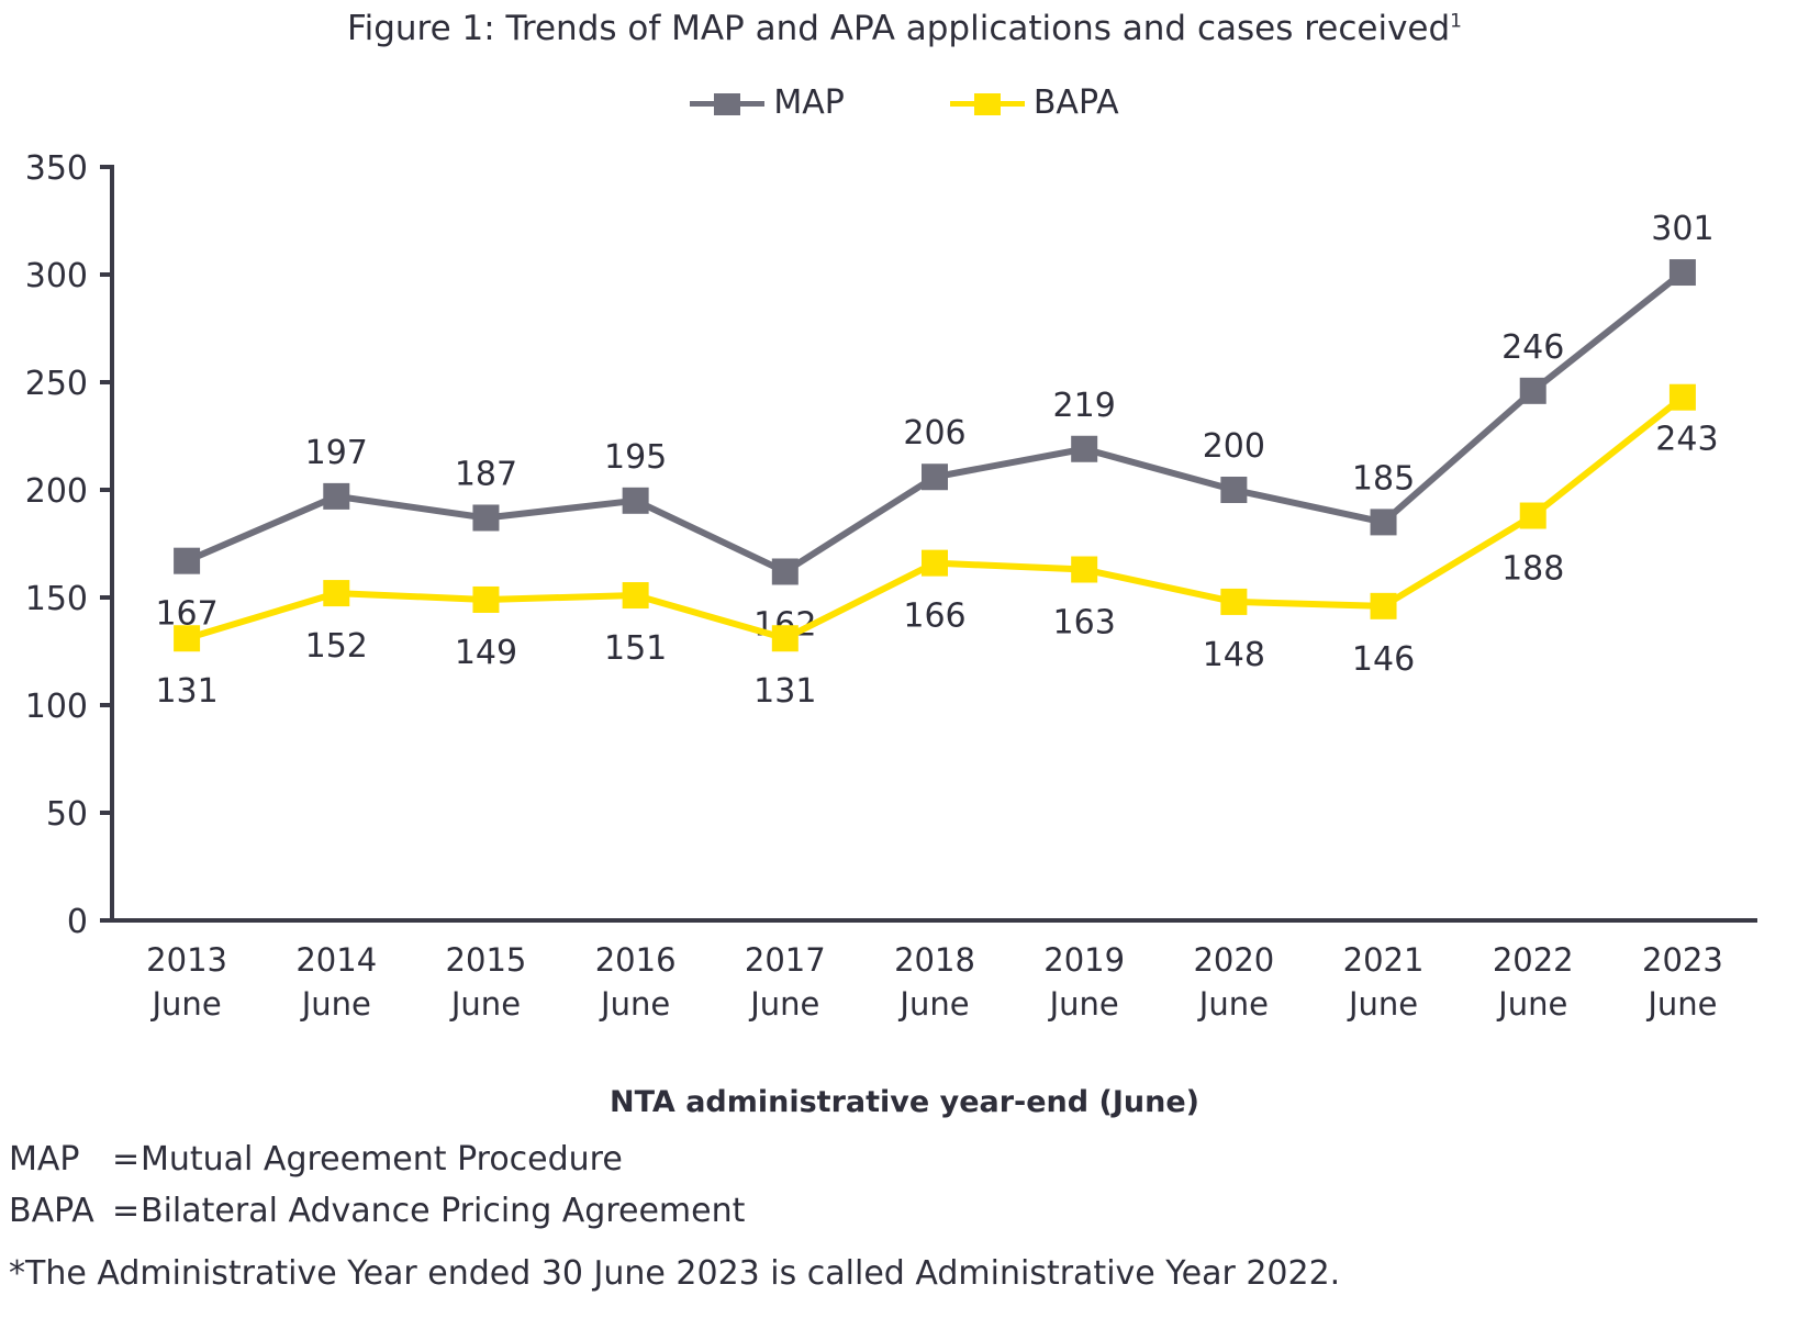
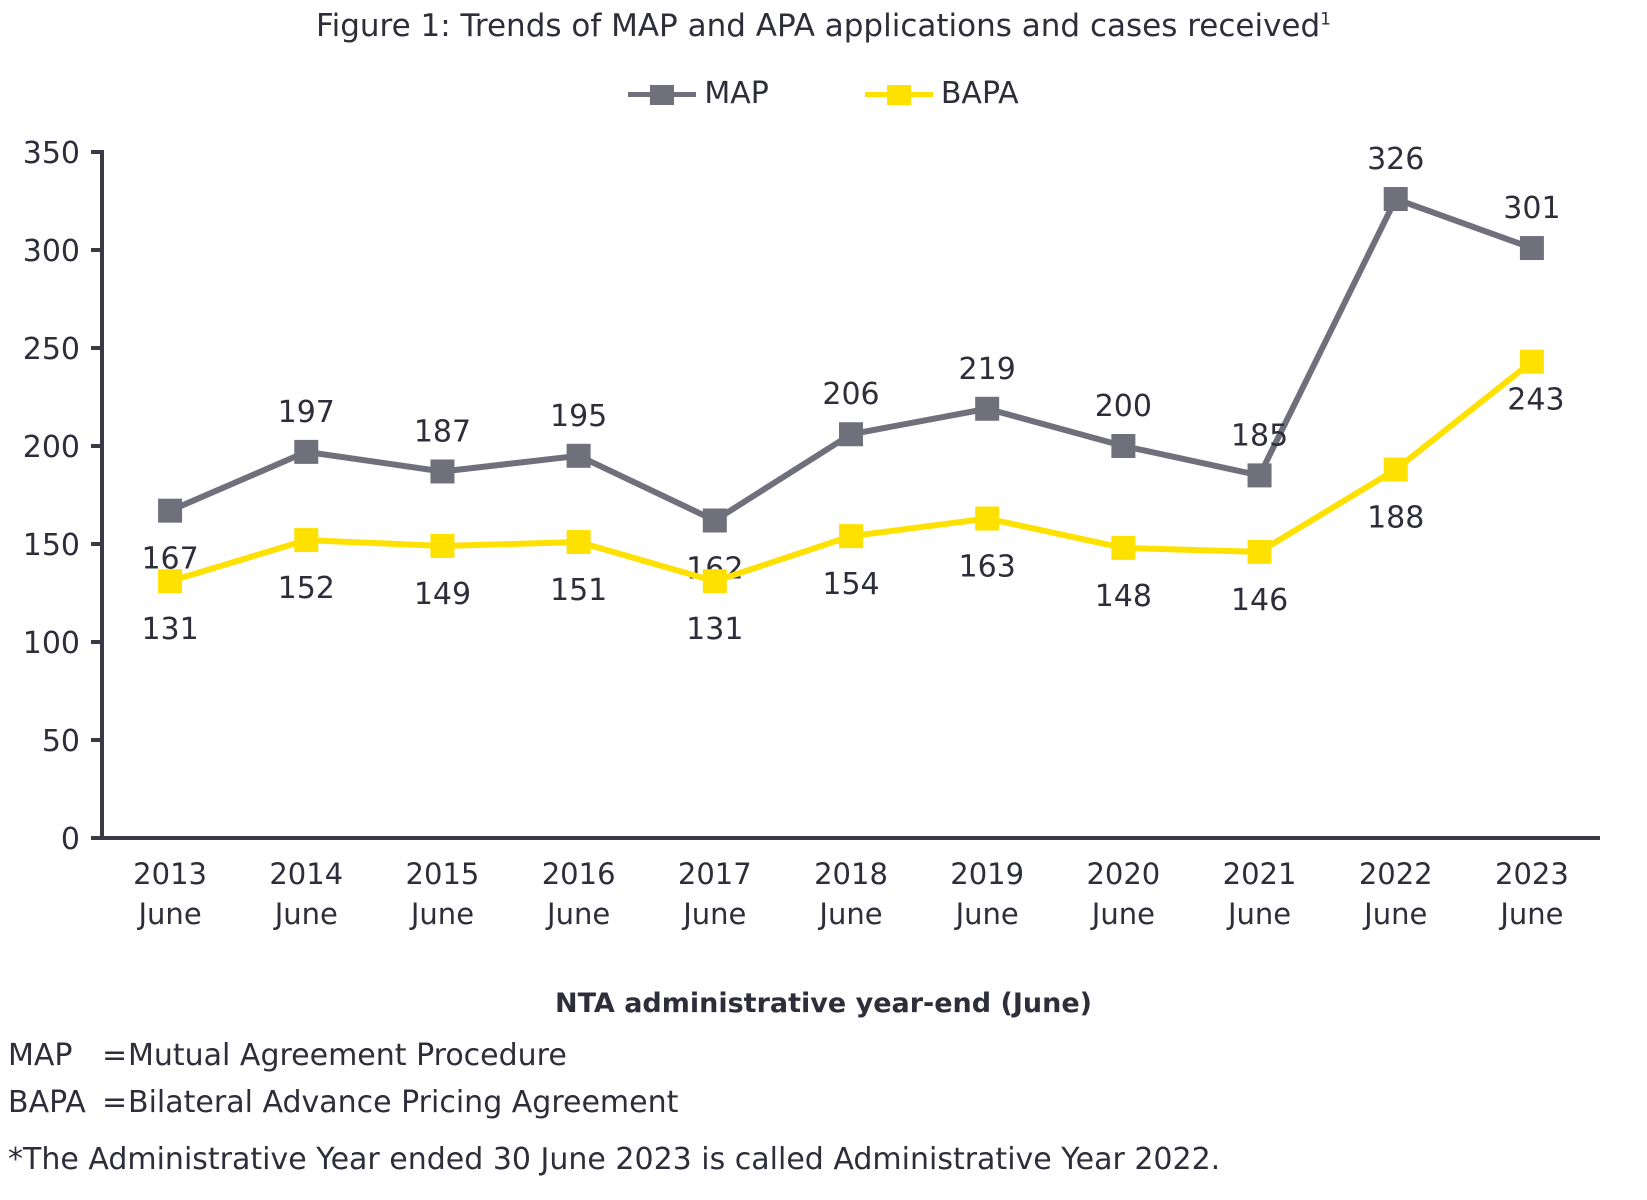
BAPA/2018 June: 166 -> 154
MAP/2022 June: 246 -> 326
